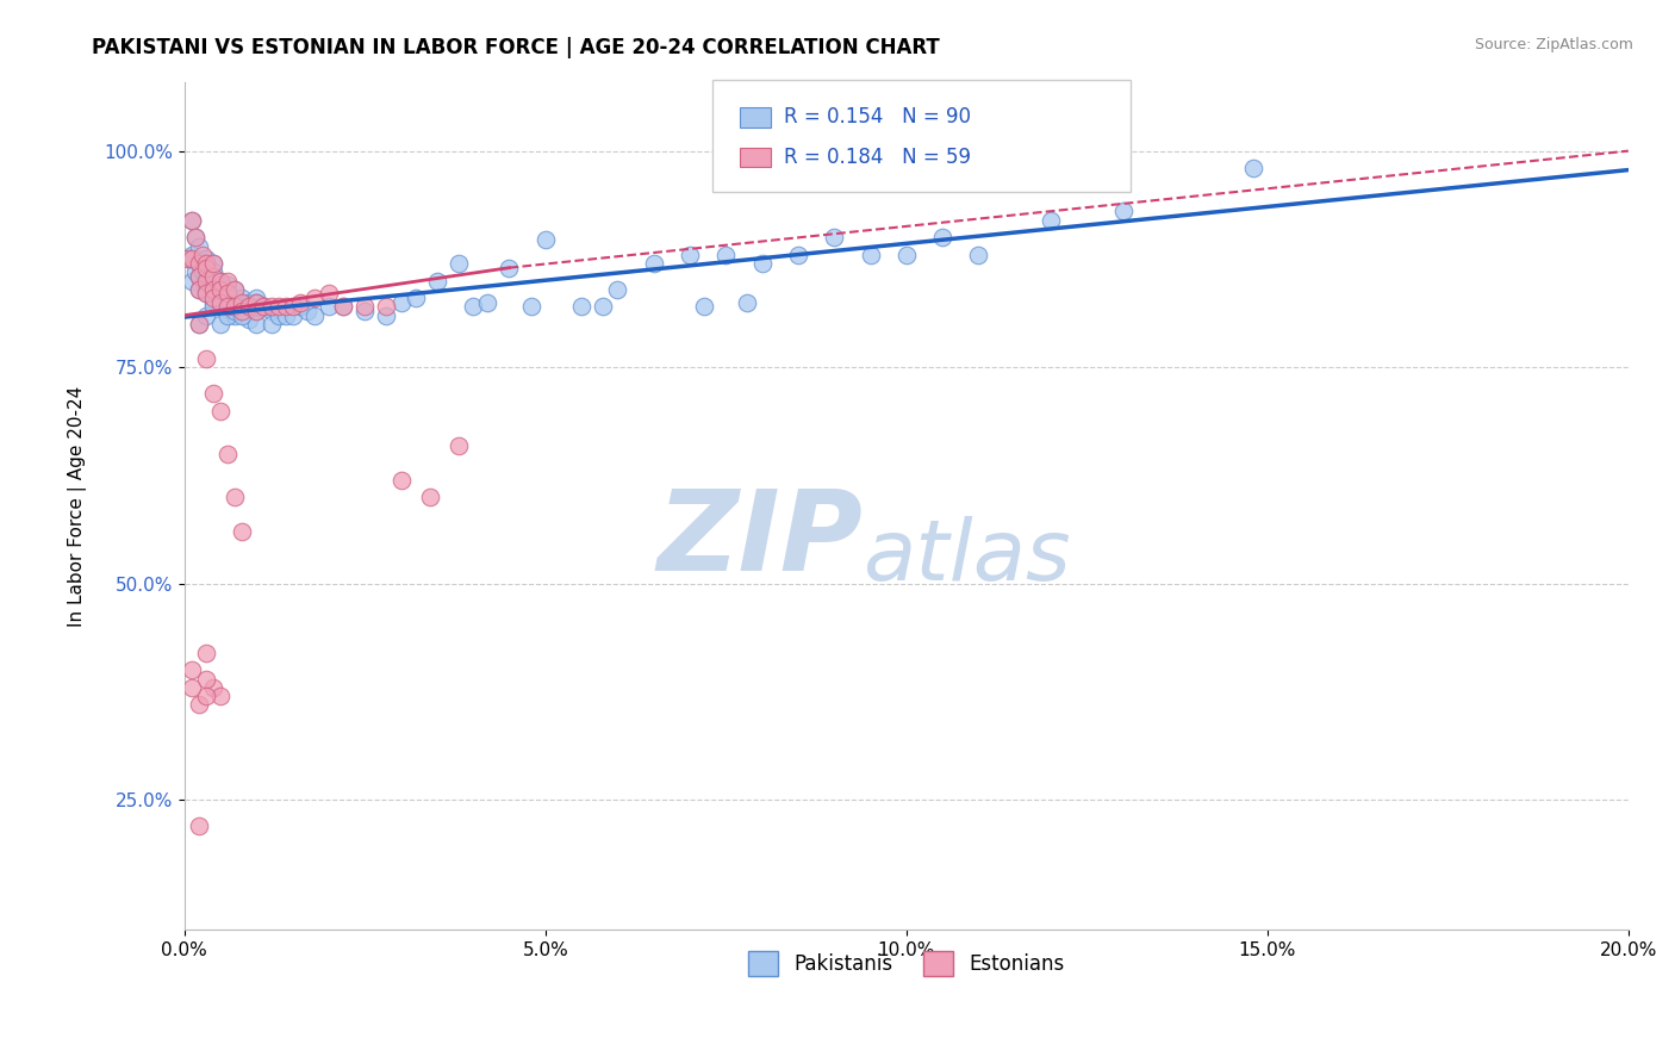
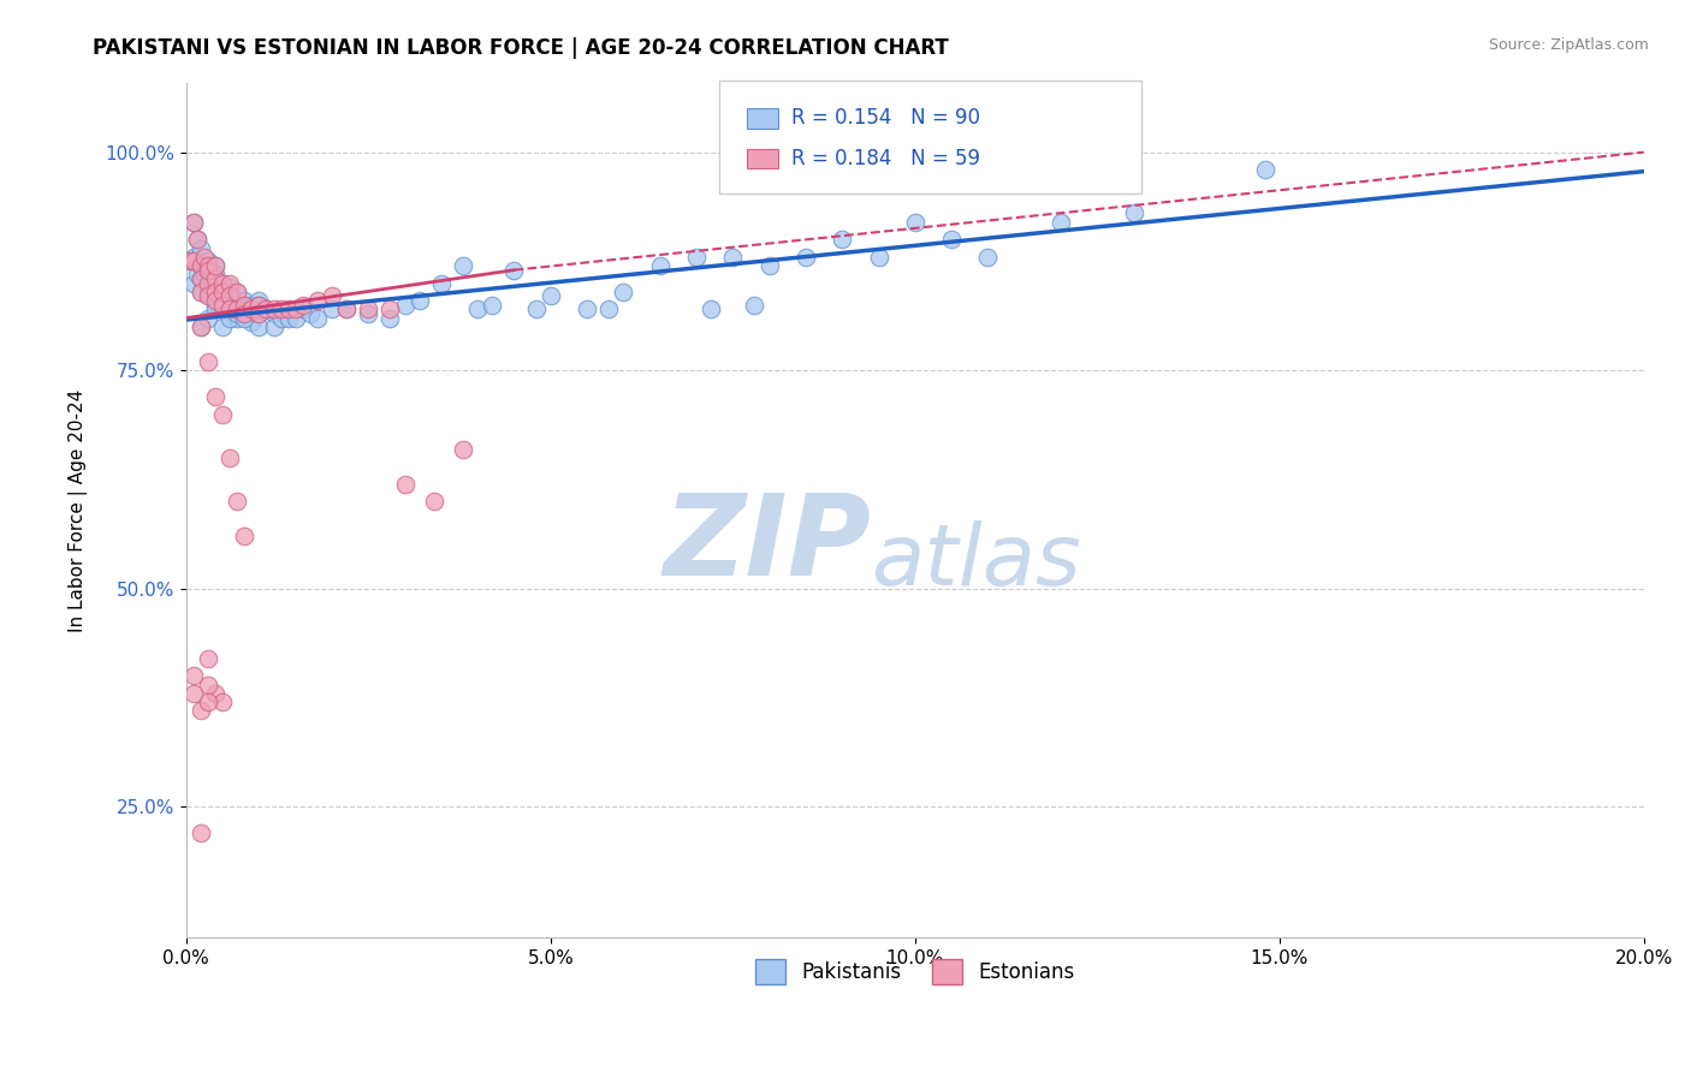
Pakistanis/5.0%: 89.8% -> 83.5%
Pakistanis/10.0%: 88.0% -> 92.0%
